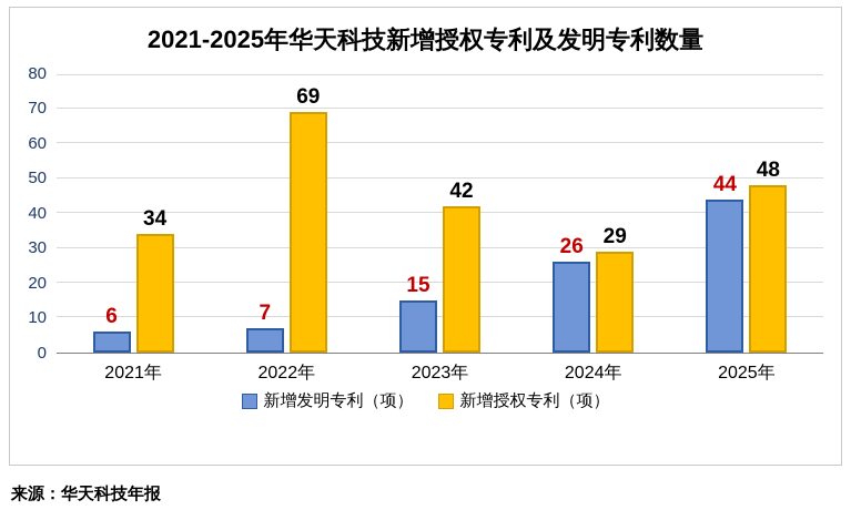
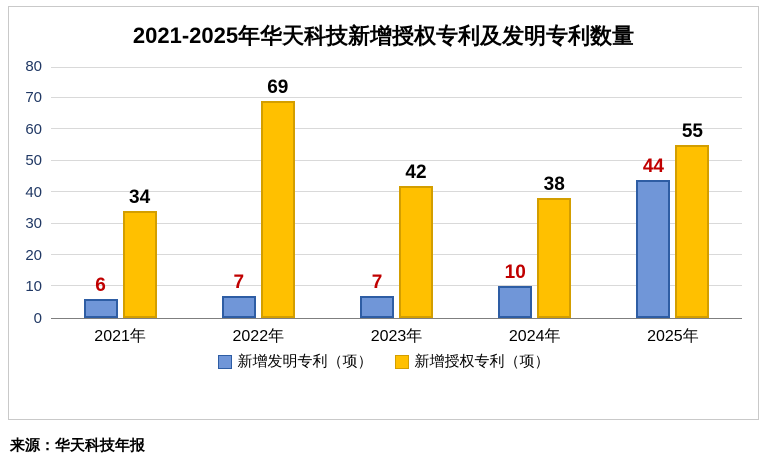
新增发明专利（项）/2023年: 15 -> 7
新增发明专利（项）/2024年: 26 -> 10
新增授权专利（项）/2024年: 29 -> 38
新增授权专利（项）/2025年: 48 -> 55
